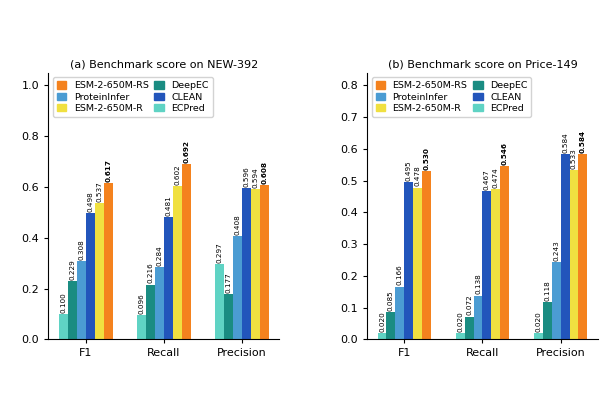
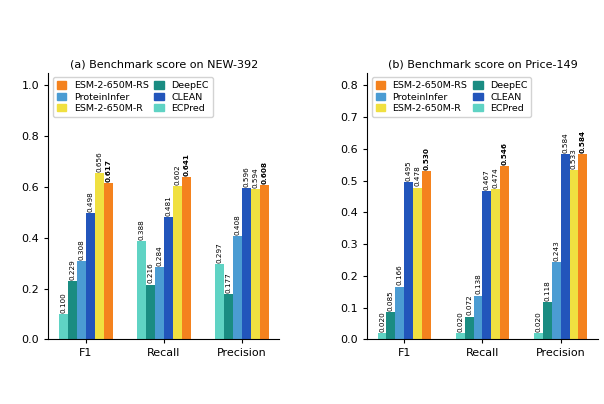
(a) Benchmark score on NEW-392/ESM-2-650M-R/F1: 0.537 -> 0.656
(a) Benchmark score on NEW-392/ECPred/Recall: 0.096 -> 0.388
(a) Benchmark score on NEW-392/ESM-2-650M-RS/Recall: 0.692 -> 0.641
